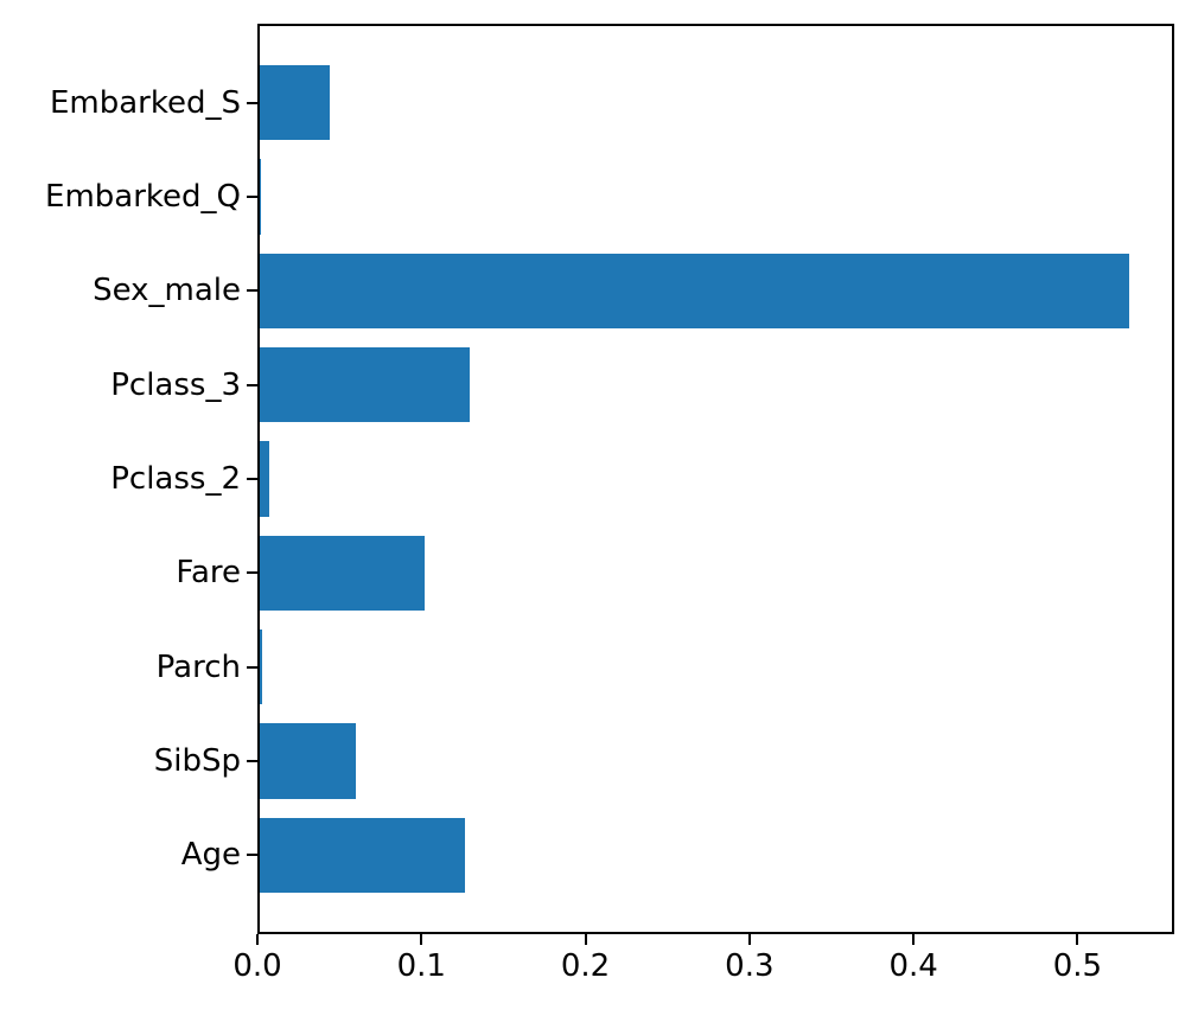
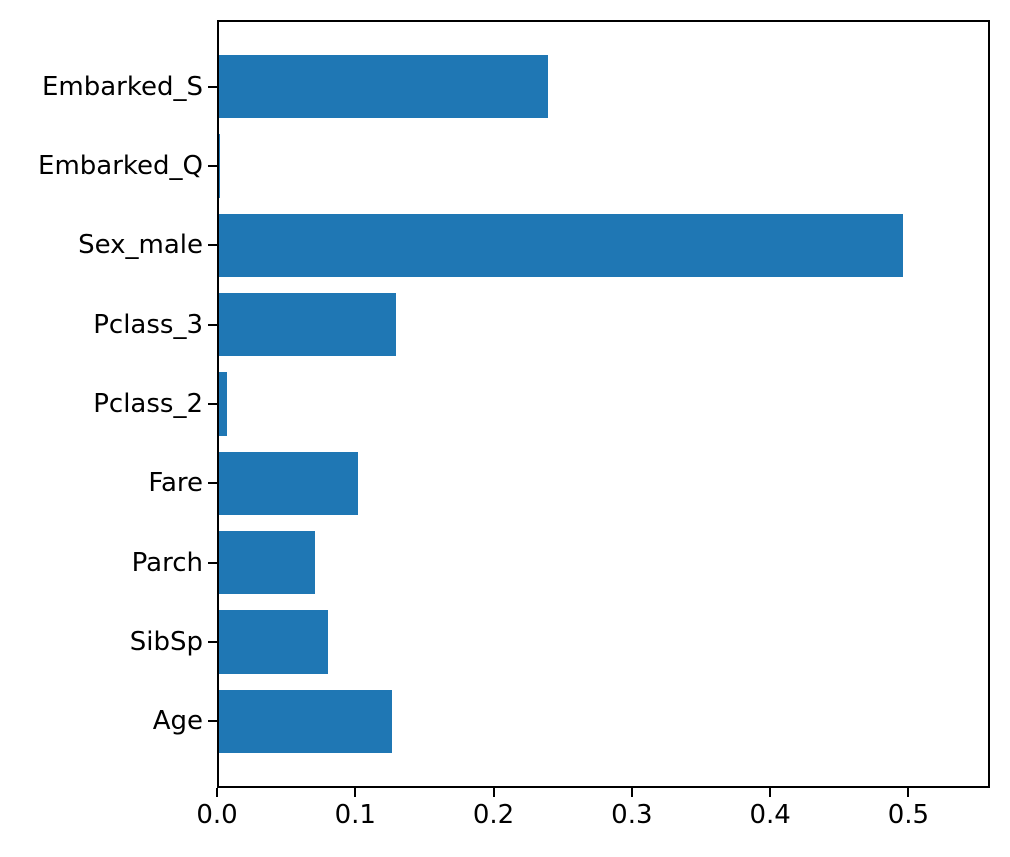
Embarked_S: 0.043 -> 0.239
Sex_male: 0.533 -> 0.497
Parch: 0.001 -> 0.070
SibSp: 0.059 -> 0.079
